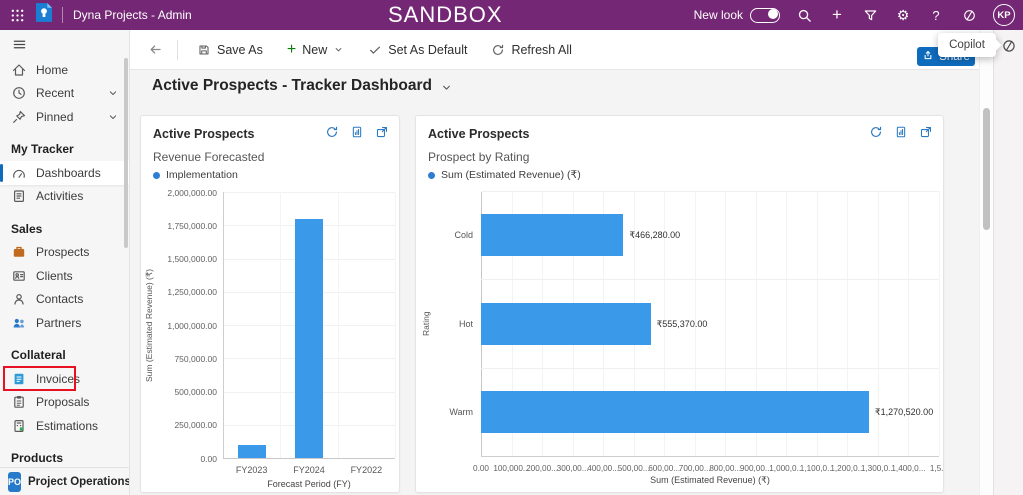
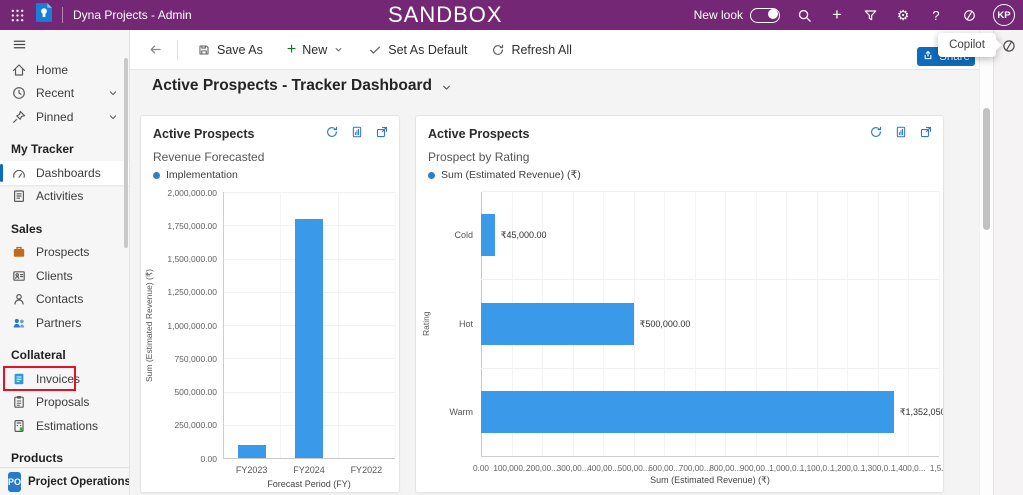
Prospect by Rating/Cold: 466,280.00 -> 45,000.00
Prospect by Rating/Hot: 555,370.00 -> 500,000.00
Prospect by Rating/Warm: 1,270,520.00 -> 1,352,050.00
